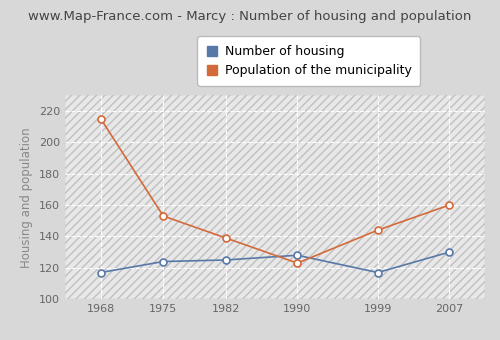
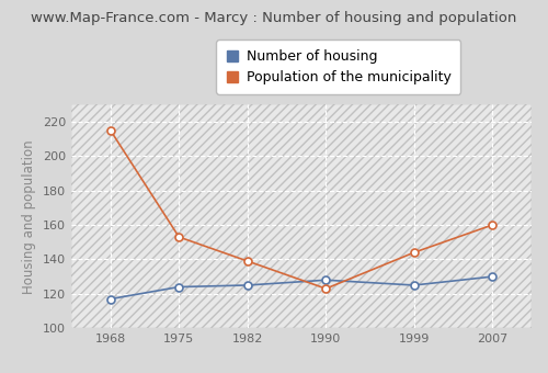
Number of housing/1999: 117 -> 125
